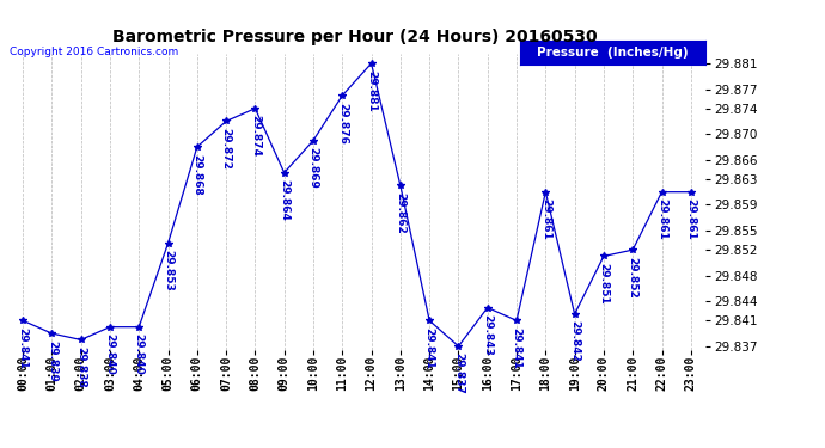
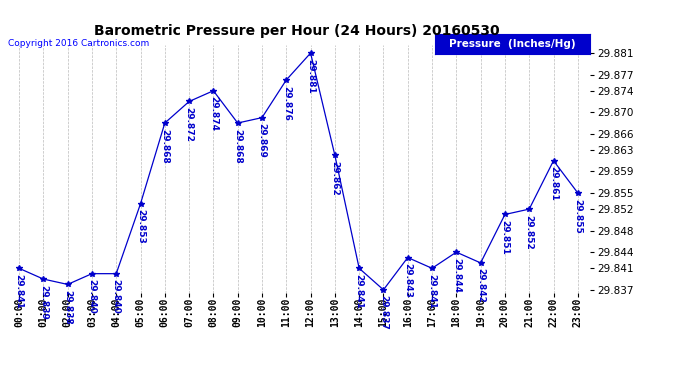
09:00: 29.864 -> 29.868
18:00: 29.861 -> 29.844
23:00: 29.861 -> 29.855
